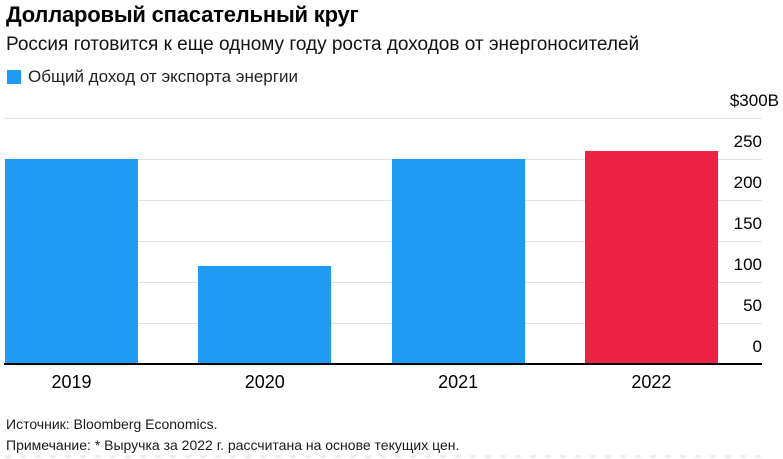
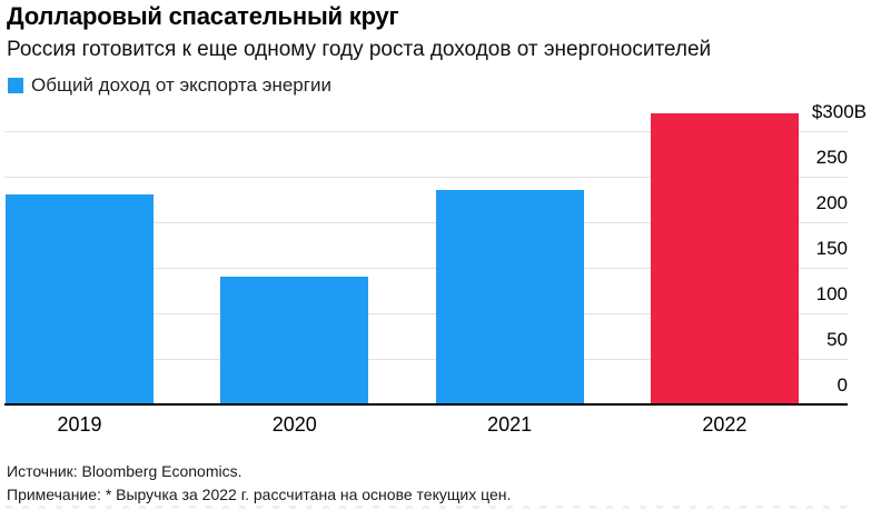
2019: 250 -> 230
2020: 120 -> 140
2021: 250 -> 240
2022: 260 -> 320
